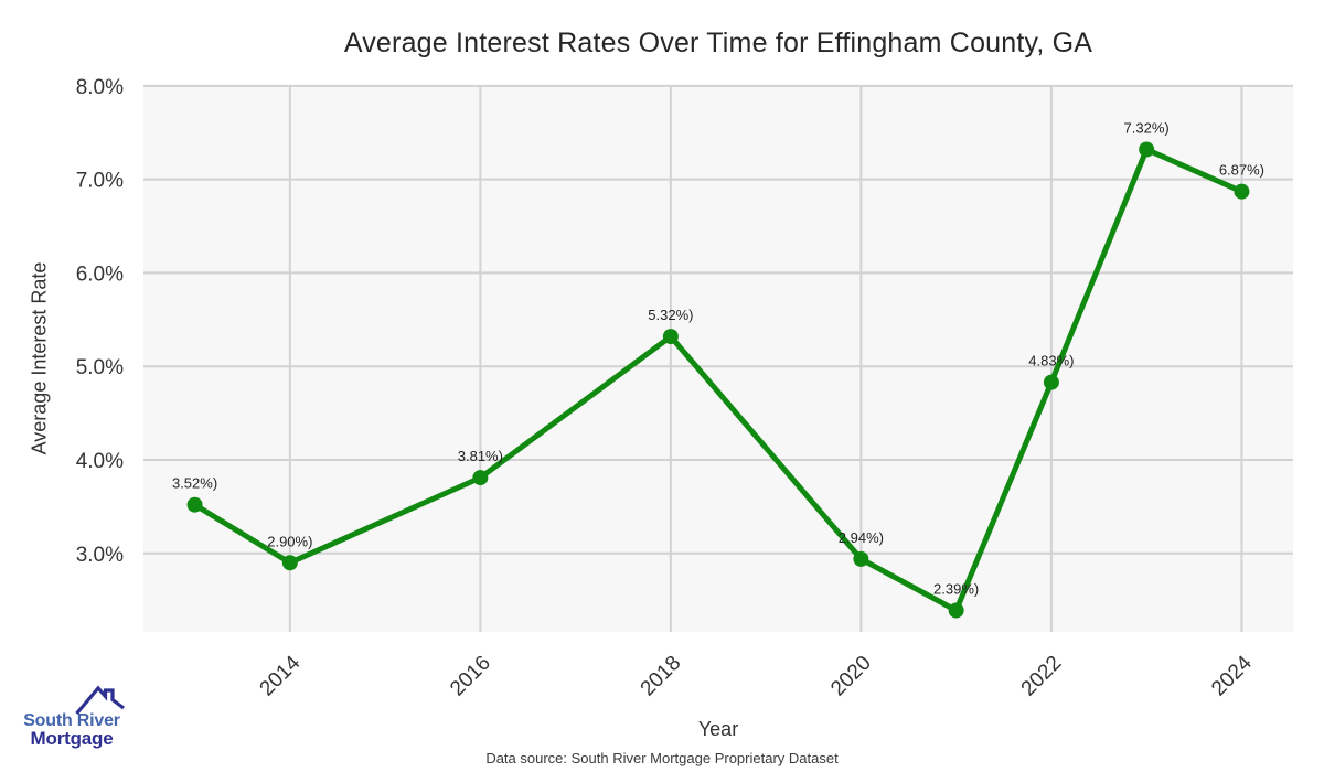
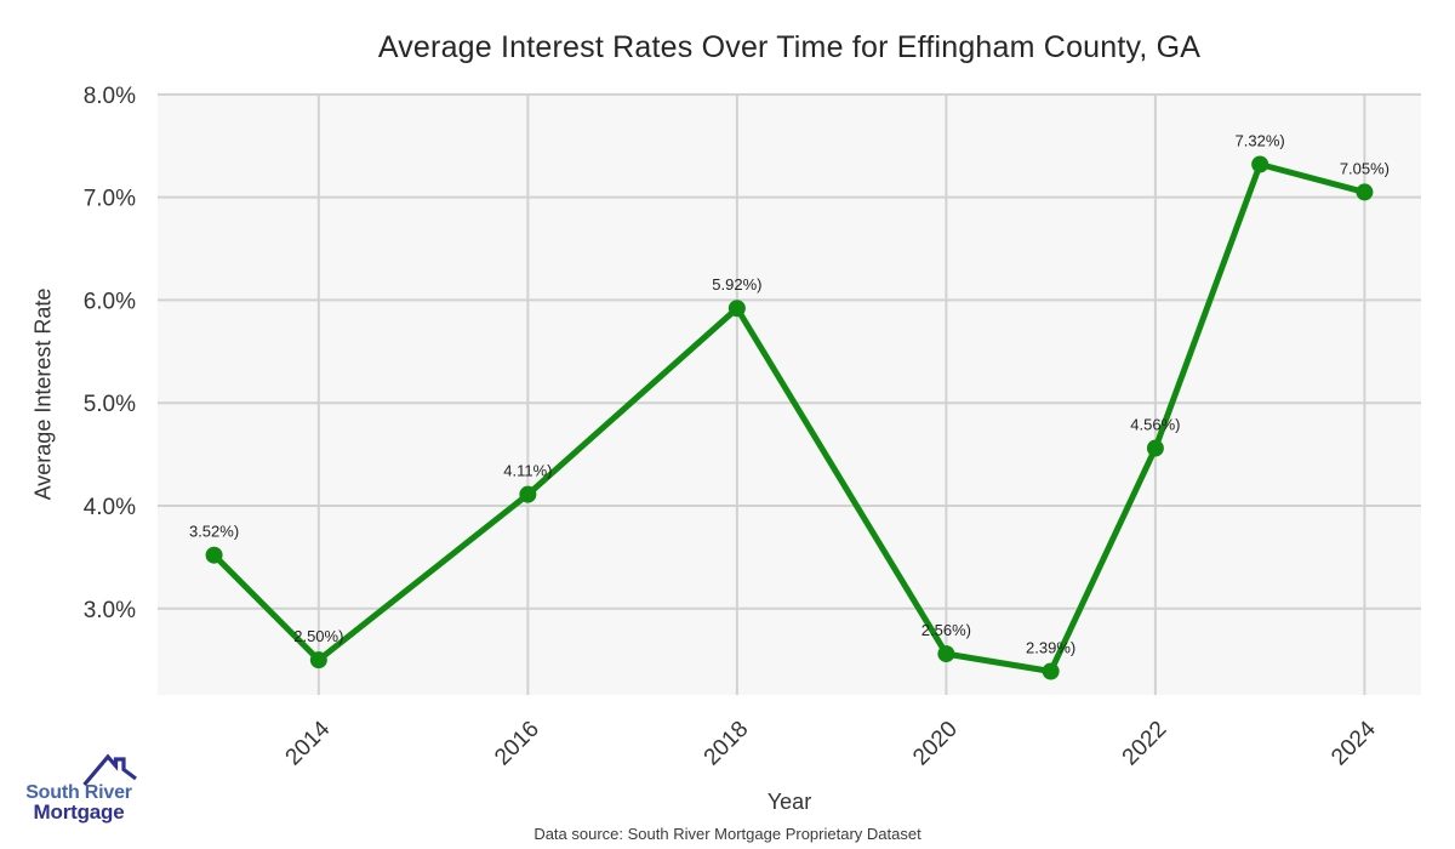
2014: 2.90% -> 2.50%
2016: 3.81% -> 4.11%
2018: 5.32% -> 5.92%
2020: 2.94% -> 2.56%
2022: 4.83% -> 4.56%
2024: 6.87% -> 7.05%
